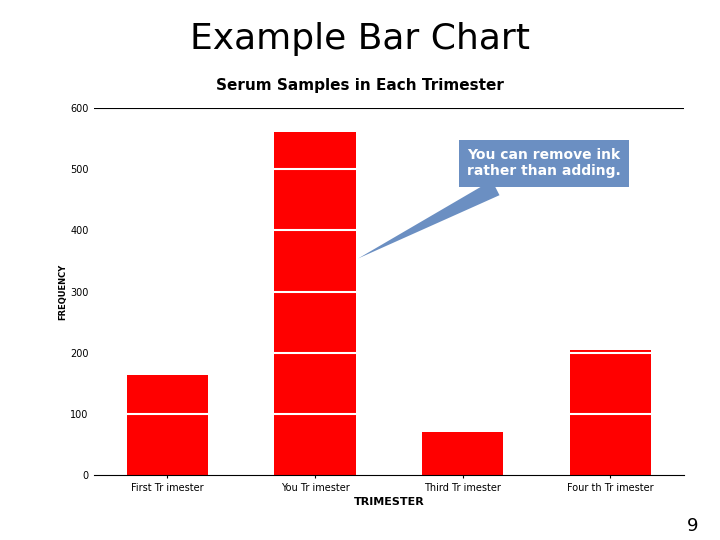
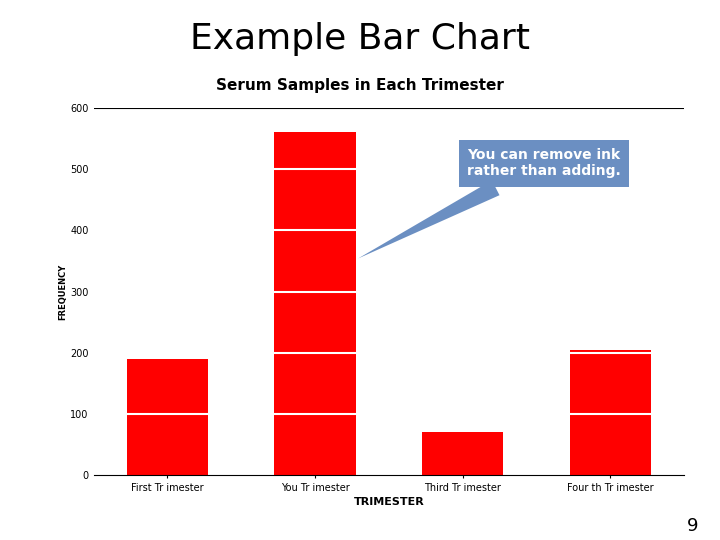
First Tr imester: 164 -> 190
